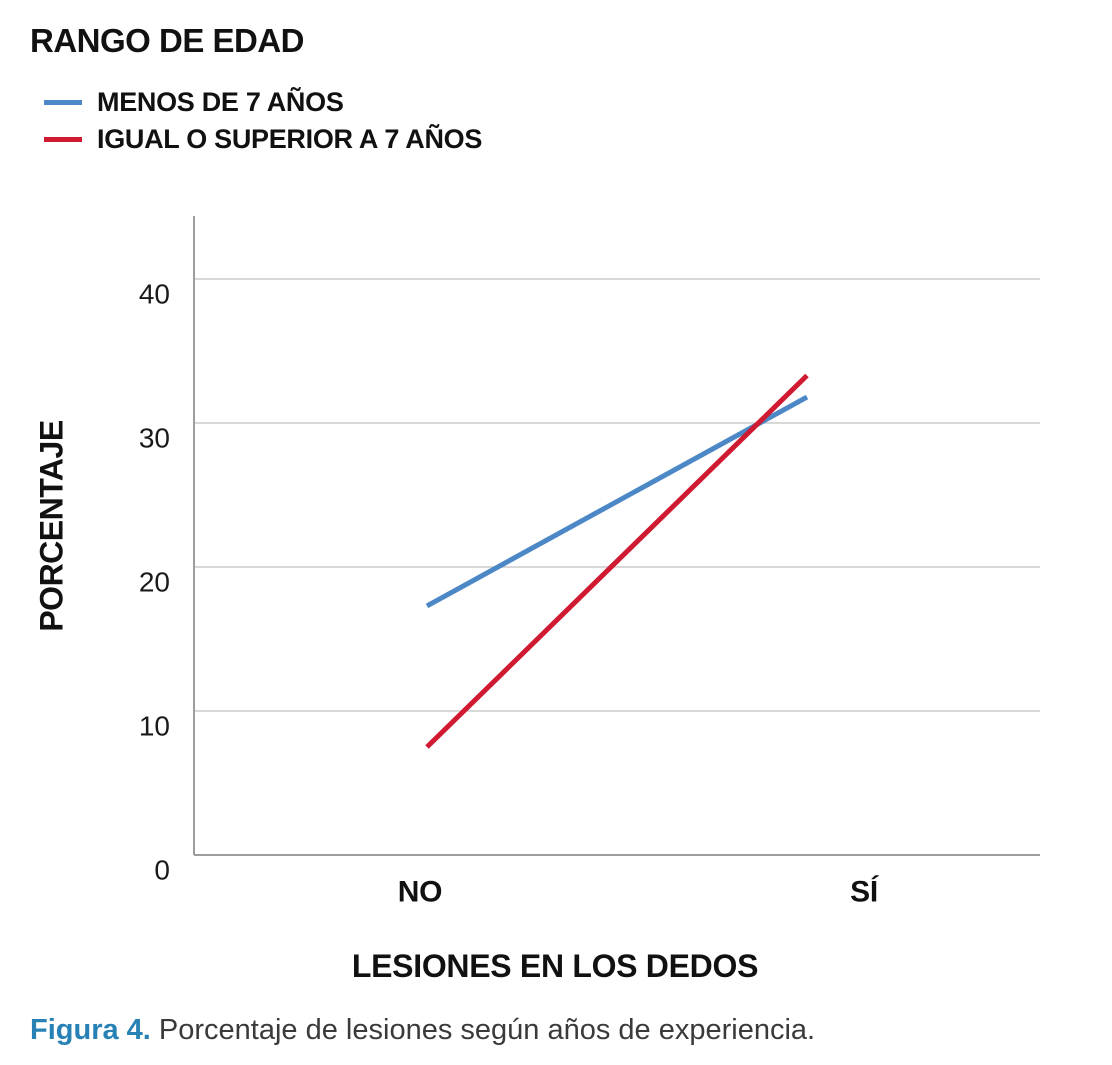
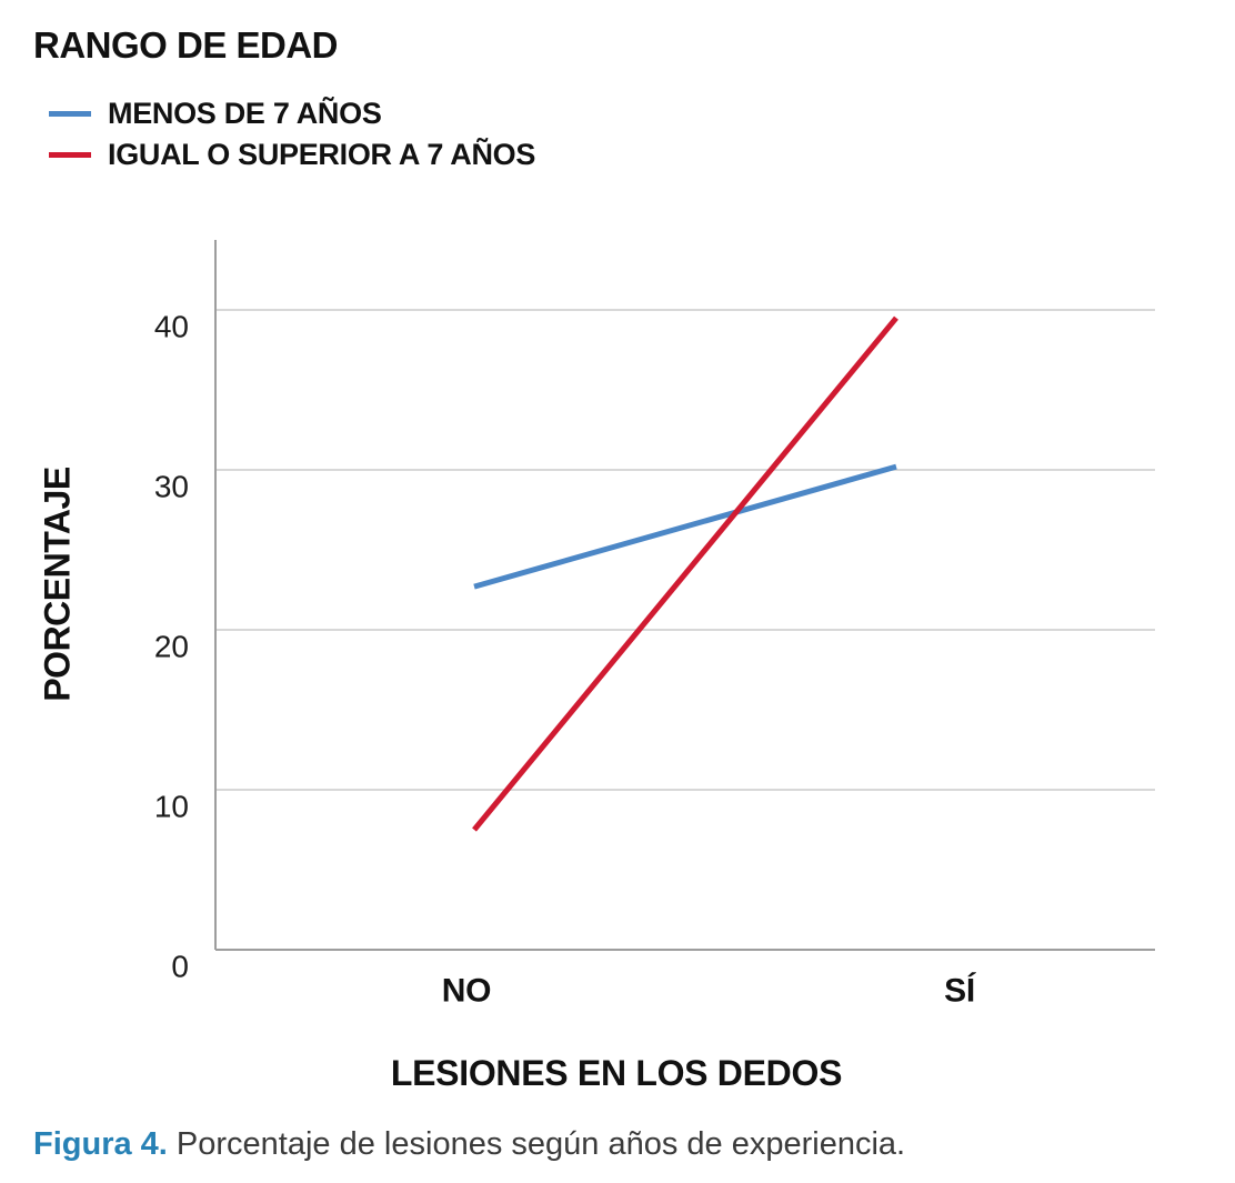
MENOS DE 7 AÑOS/NO: 17.3 -> 22.7
MENOS DE 7 AÑOS/SÍ: 31.8 -> 30.2
IGUAL O SUPERIOR A 7 AÑOS/SÍ: 33.3 -> 39.5
